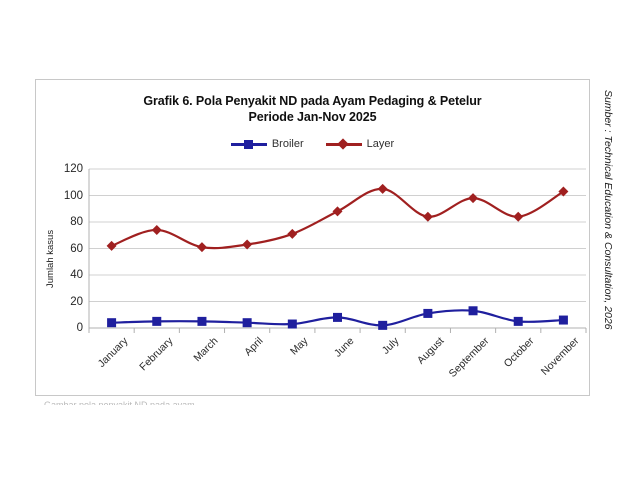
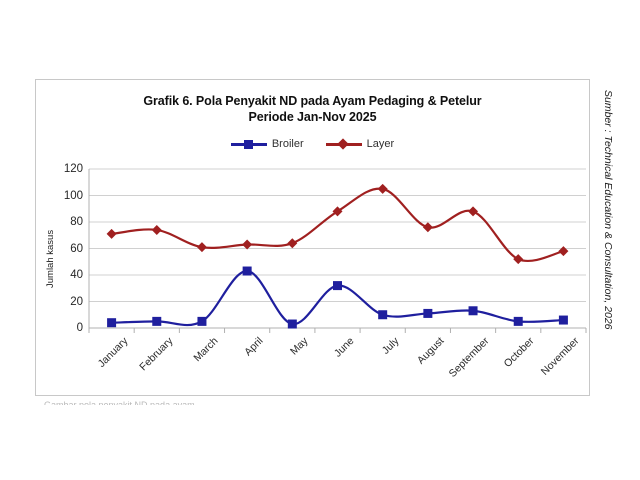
Layer/January: 62 -> 71
Broiler/April: 4 -> 43
Layer/May: 71 -> 64
Broiler/June: 8 -> 32
Broiler/July: 2 -> 10
Layer/August: 84 -> 76
Layer/September: 98 -> 88
Layer/October: 84 -> 52
Layer/November: 103 -> 58
